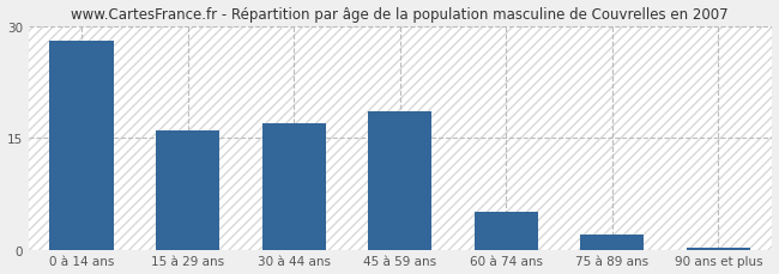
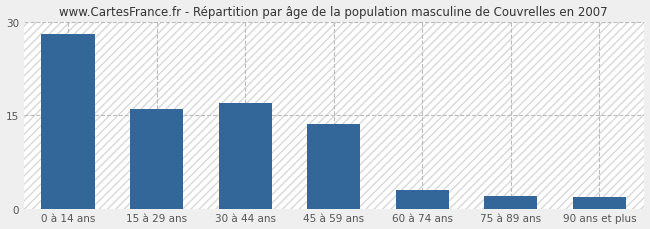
45 à 59 ans: 18.5 -> 13.6
60 à 74 ans: 5.0 -> 3.0
90 ans et plus: 0.2 -> 1.8
